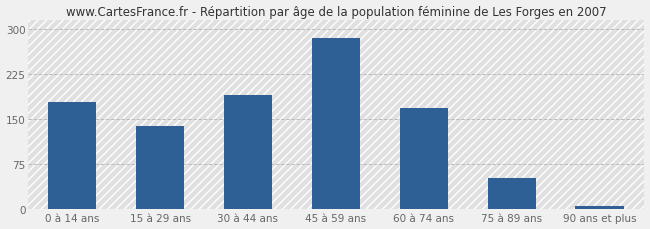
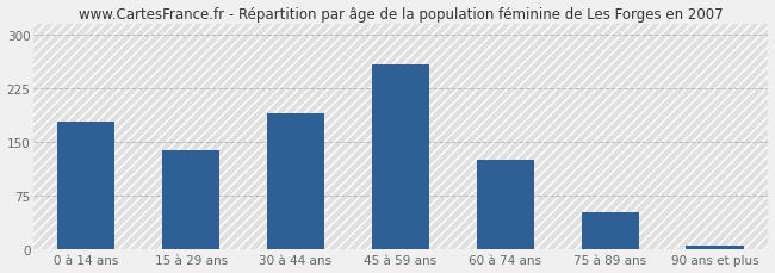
45 à 59 ans: 285 -> 258
60 à 74 ans: 168 -> 126
